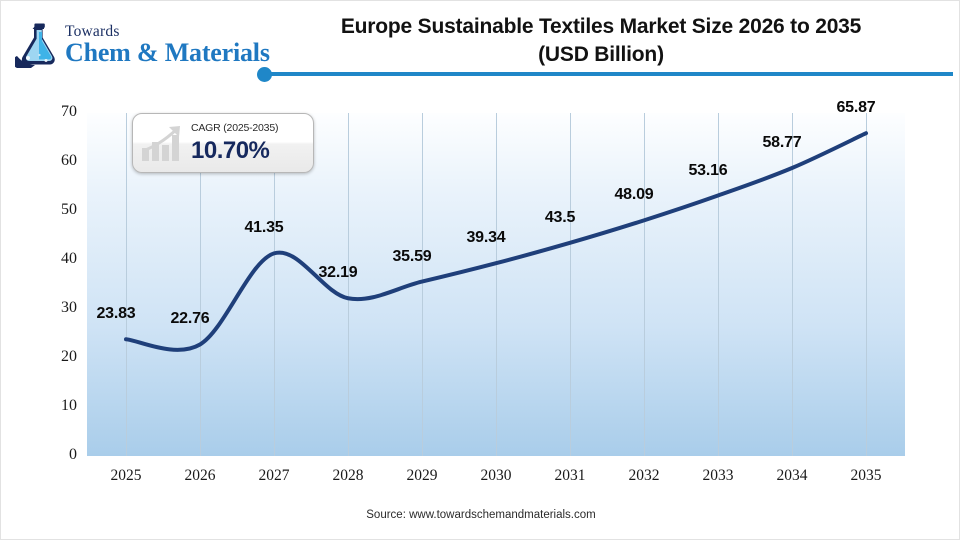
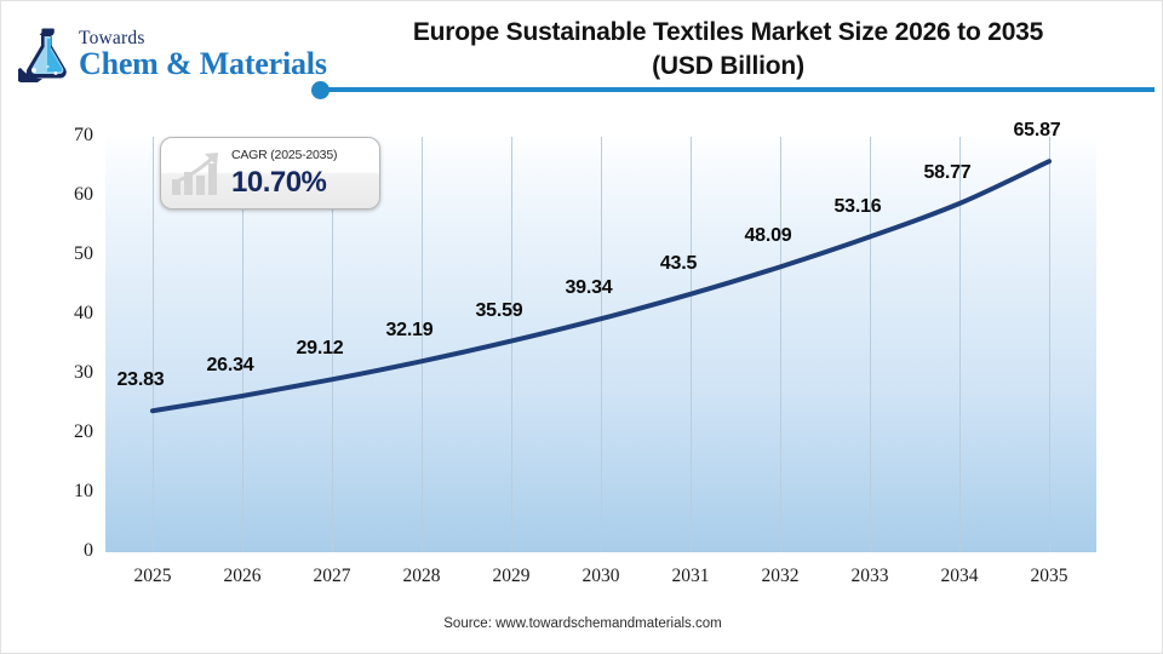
2026: 22.76 -> 26.34
2027: 41.35 -> 29.12
